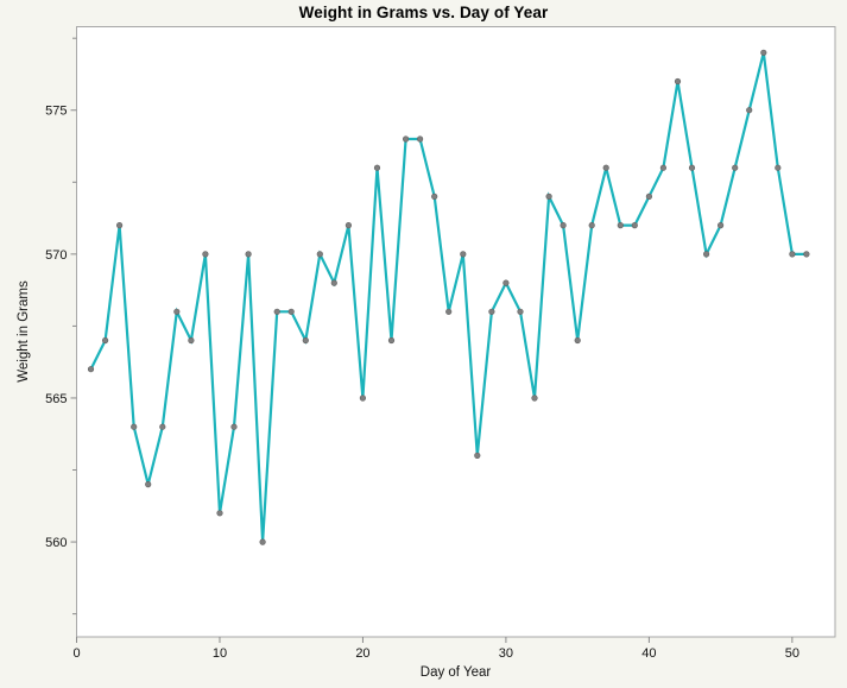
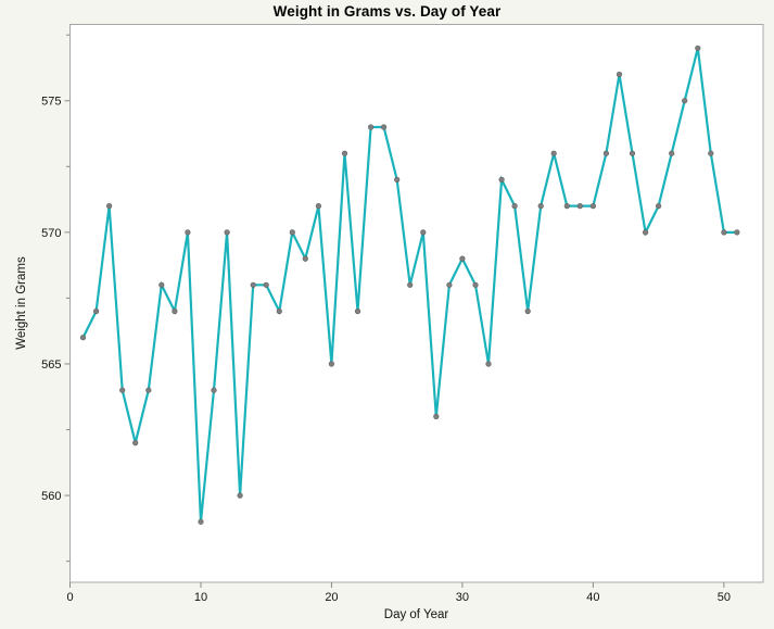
10: 561 -> 559
40: 572 -> 571
